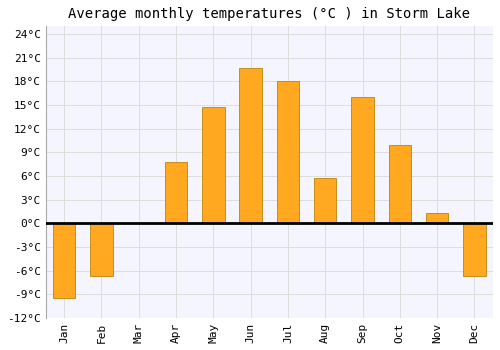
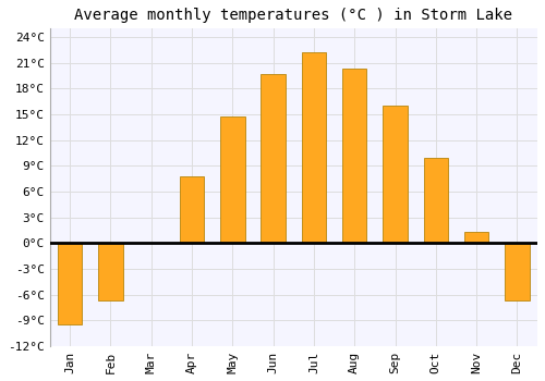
Jul: 18.0°C -> 22.3°C
Aug: 5.8°C -> 20.4°C
